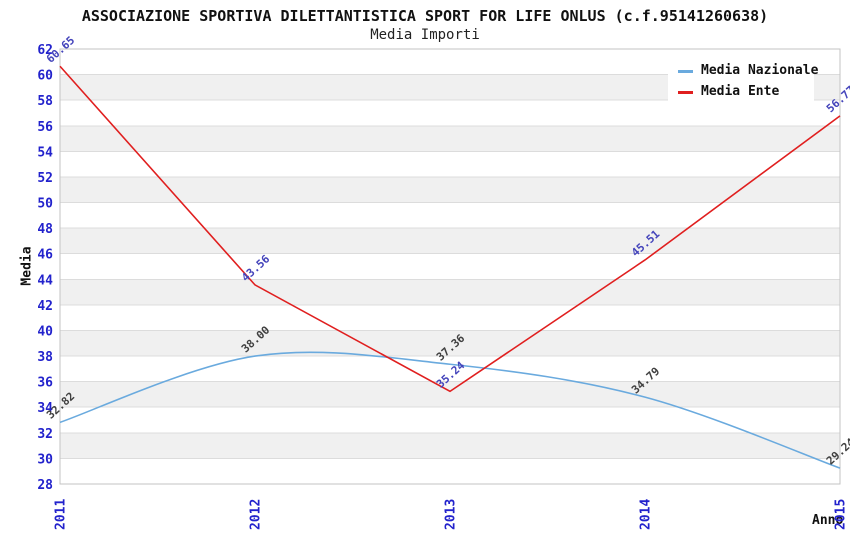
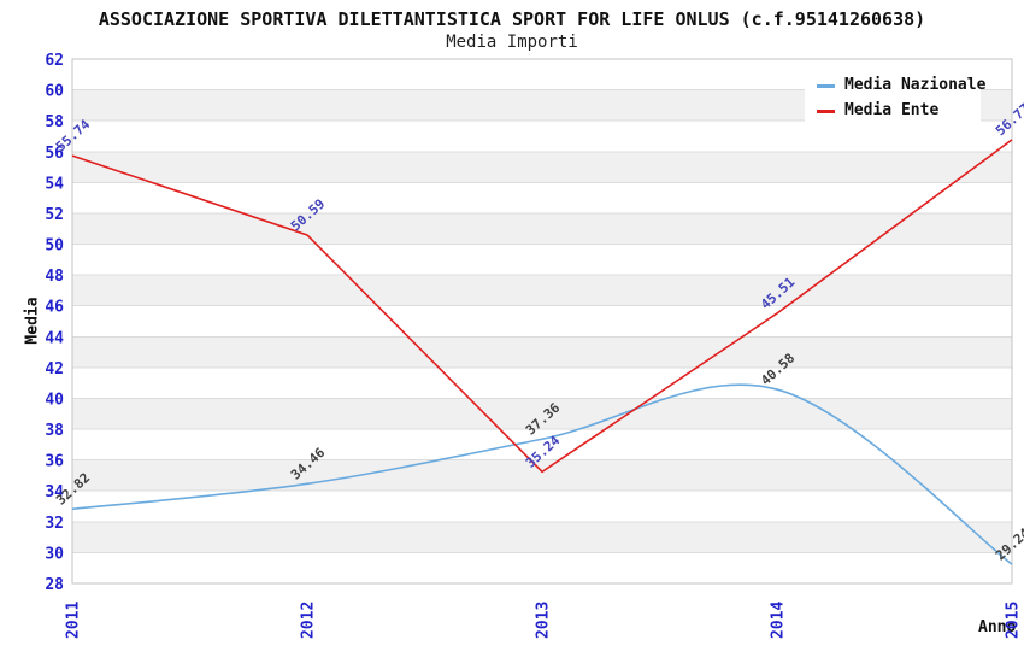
Media Ente/2011: 60.65 -> 55.74
Media Nazionale/2012: 38.00 -> 34.46
Media Ente/2012: 43.56 -> 50.59
Media Nazionale/2014: 34.79 -> 40.58
